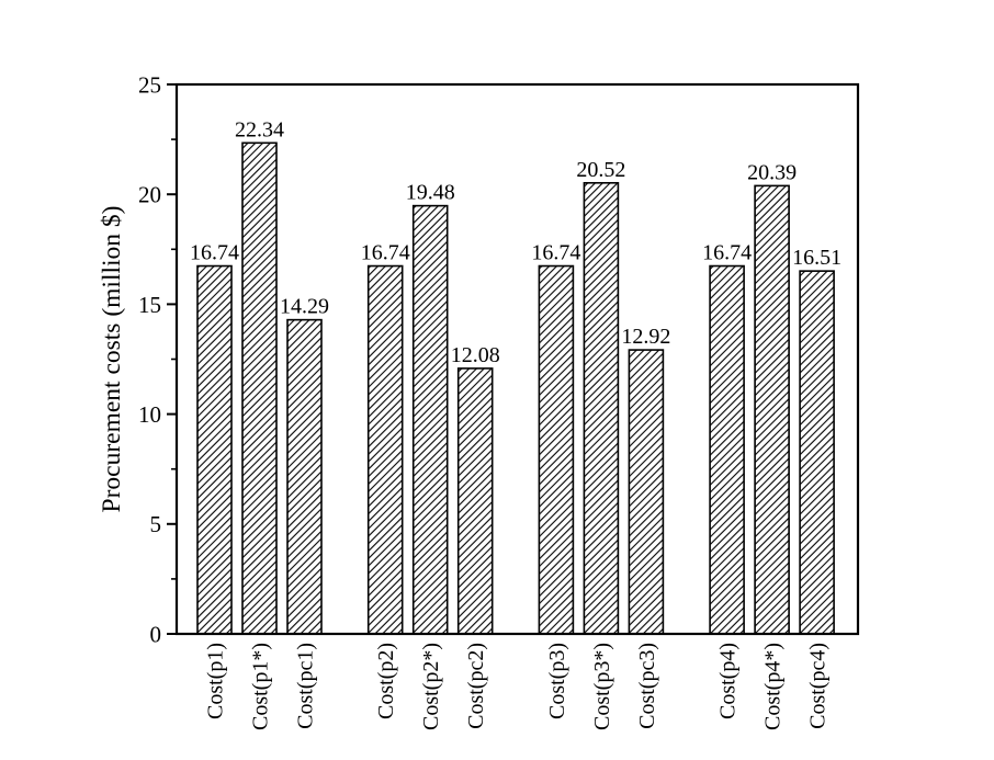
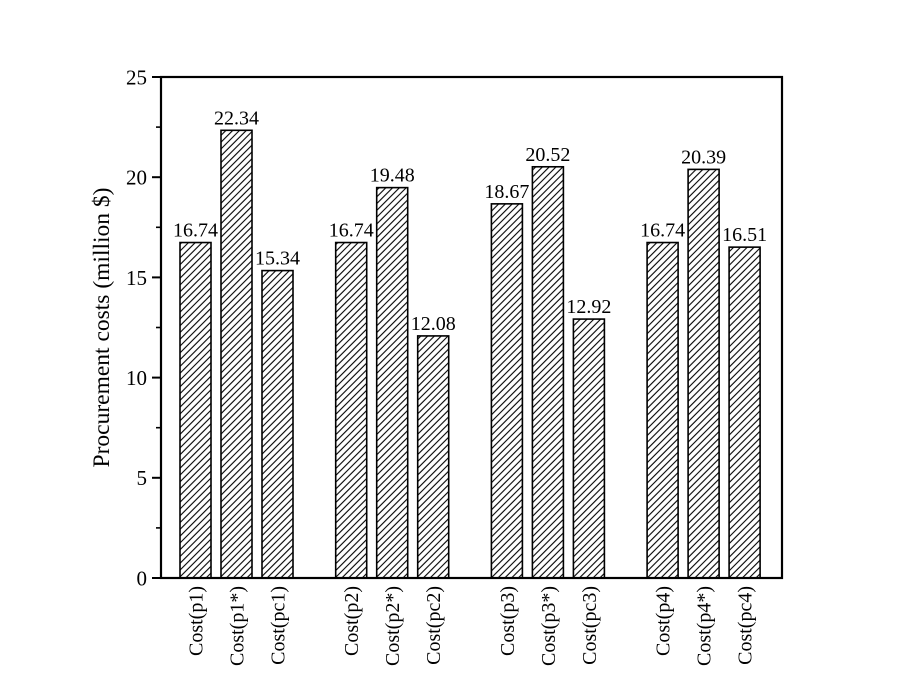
Cost(pc1): 14.29 -> 15.34
Cost(p3): 16.74 -> 18.67
